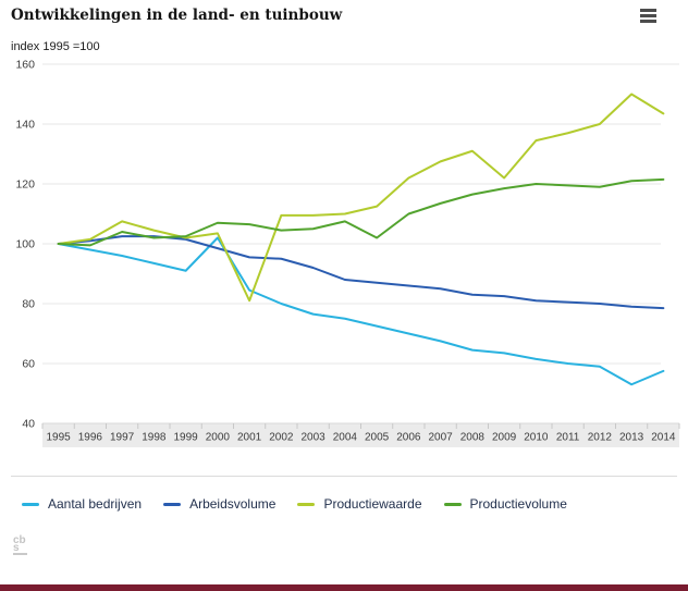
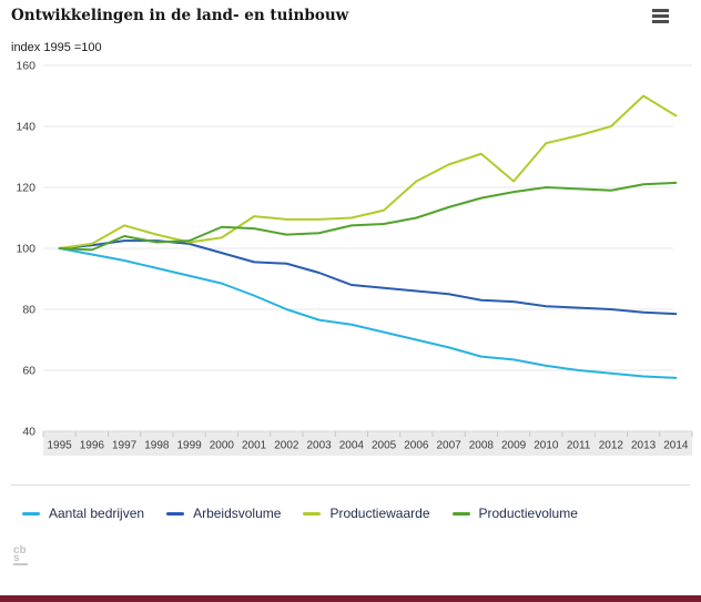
Aantal bedrijven/2000: 102 -> 88
Productiewaarde/2001: 81 -> 110
Productievolume/2005: 102 -> 108
Aantal bedrijven/2013: 53 -> 58
